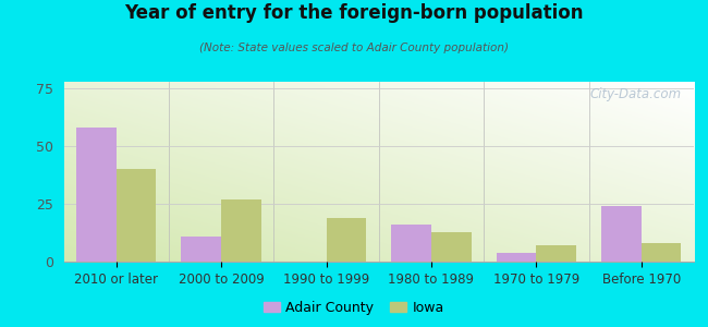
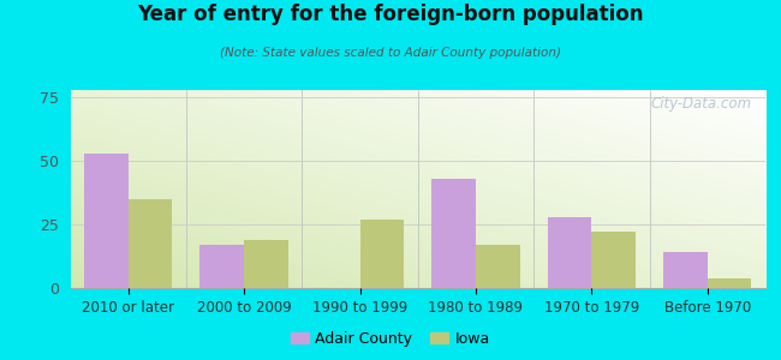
Adair County/2010 or later: 58 -> 53
Iowa/2010 or later: 40 -> 35
Adair County/2000 to 2009: 11 -> 17
Iowa/2000 to 2009: 27 -> 19
Iowa/1990 to 1999: 19 -> 27
Adair County/1980 to 1989: 16 -> 43
Iowa/1980 to 1989: 13 -> 17
Adair County/1970 to 1979: 4 -> 28
Iowa/1970 to 1979: 7 -> 22
Adair County/Before 1970: 24 -> 14
Iowa/Before 1970: 8 -> 4
